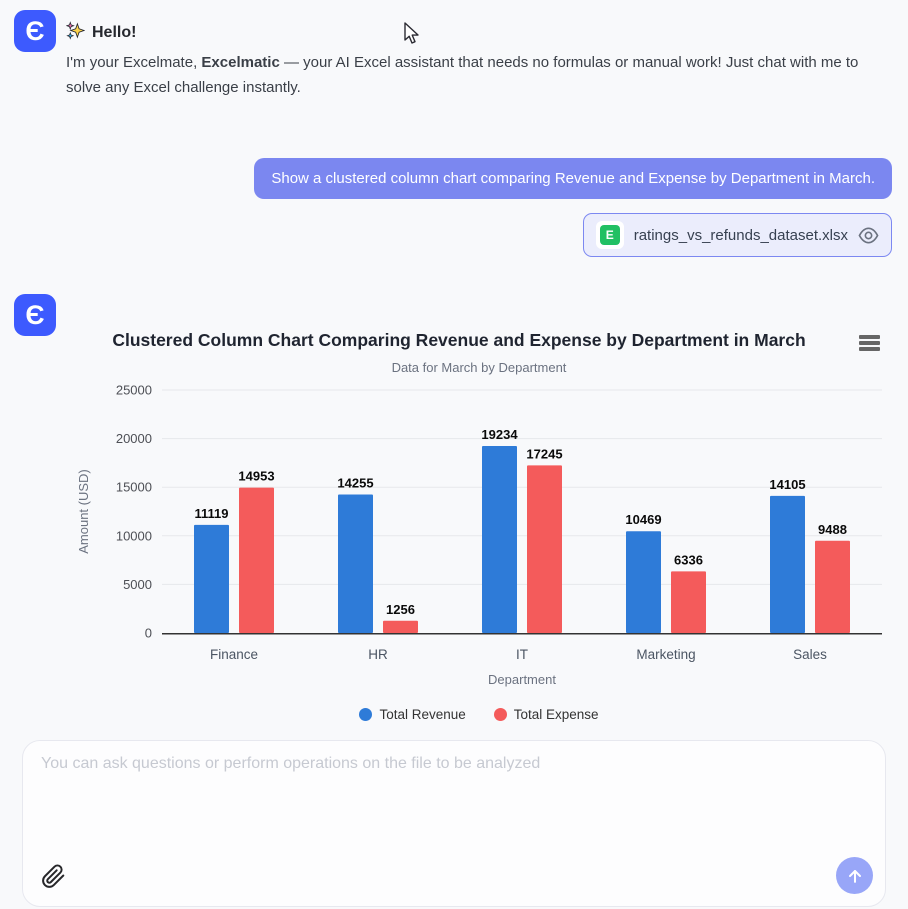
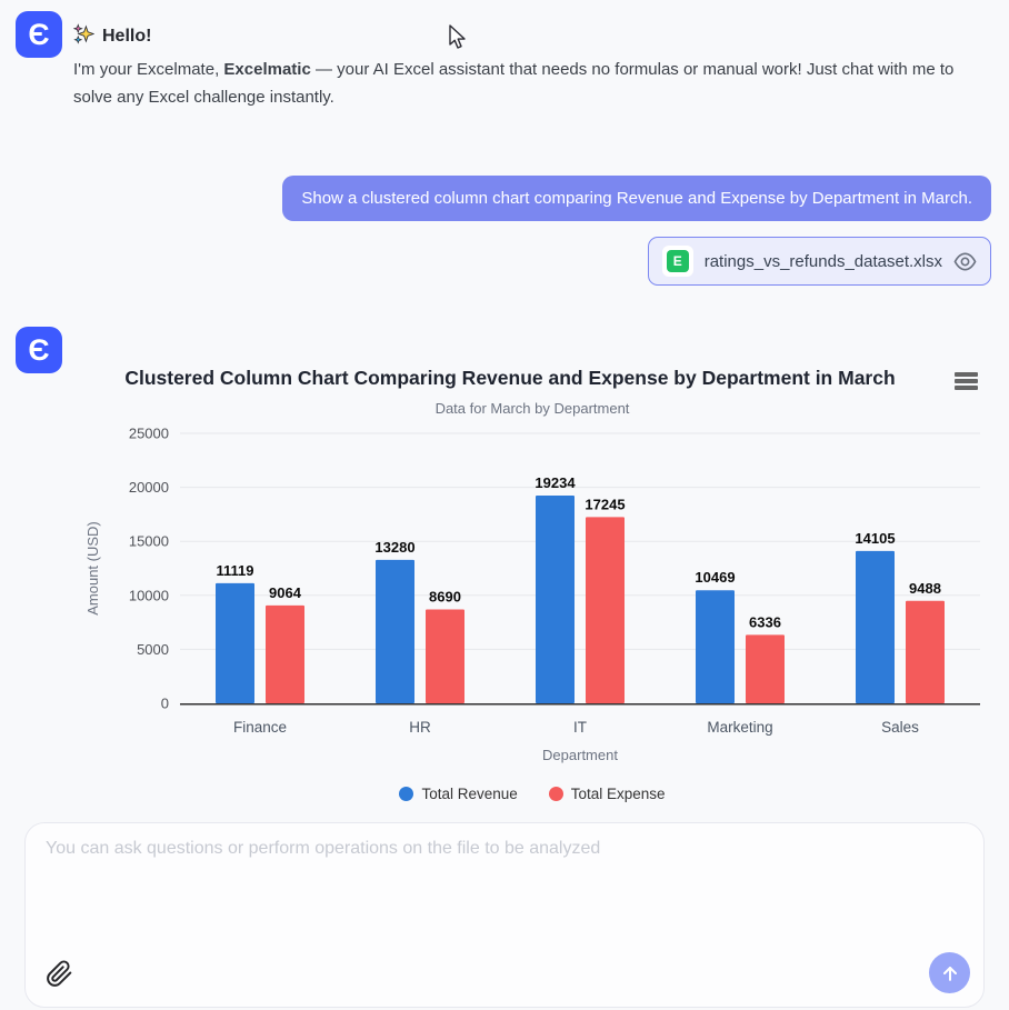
Total Expense/Finance: 14953 -> 9064
Total Revenue/HR: 14255 -> 13280
Total Expense/HR: 1256 -> 8690
